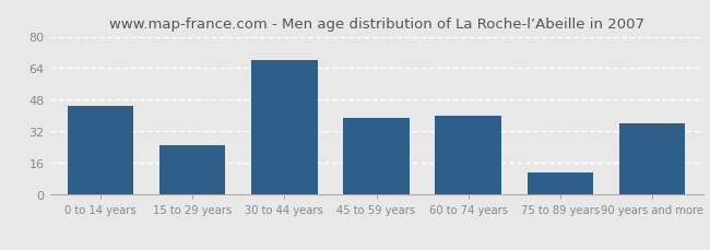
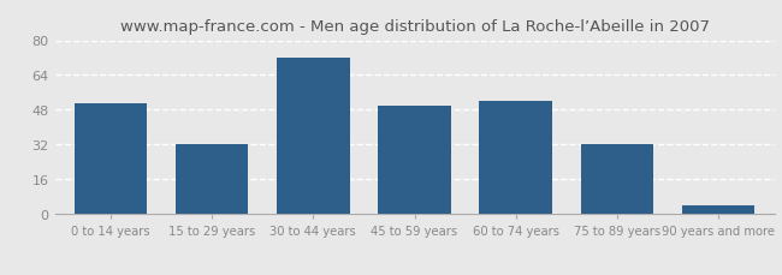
0 to 14 years: 45 -> 51
15 to 29 years: 25 -> 32
30 to 44 years: 68 -> 72
45 to 59 years: 39 -> 50
60 to 74 years: 40 -> 52
75 to 89 years: 11 -> 32
90 years and more: 36 -> 4
